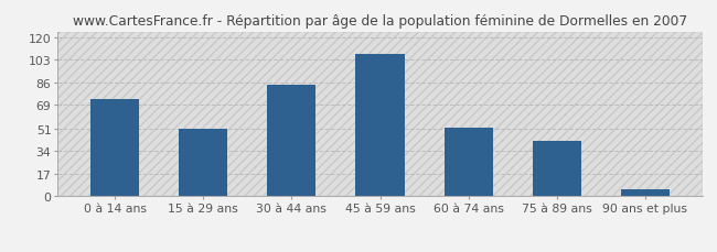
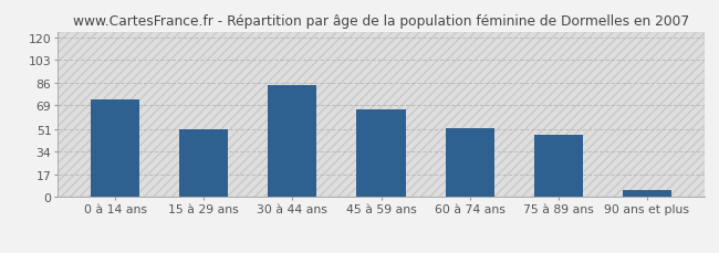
45 à 59 ans: 107 -> 66
75 à 89 ans: 42 -> 47
